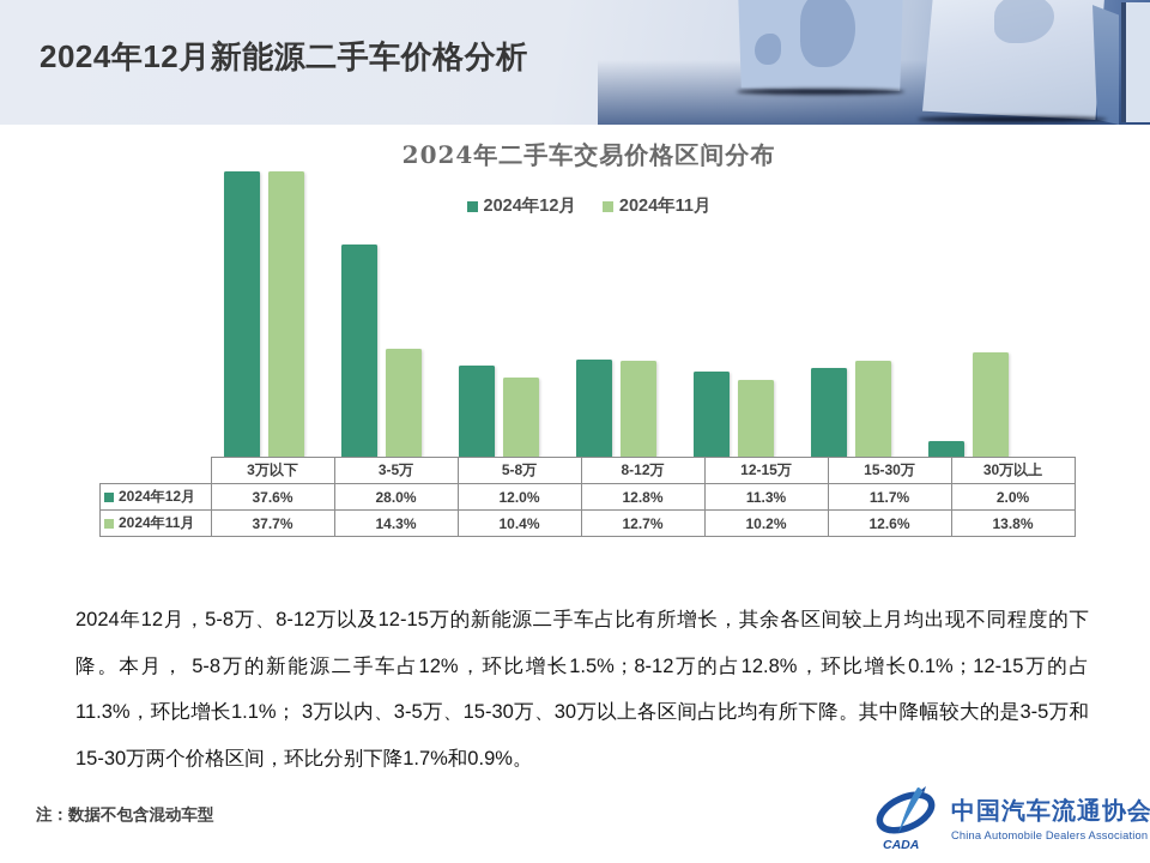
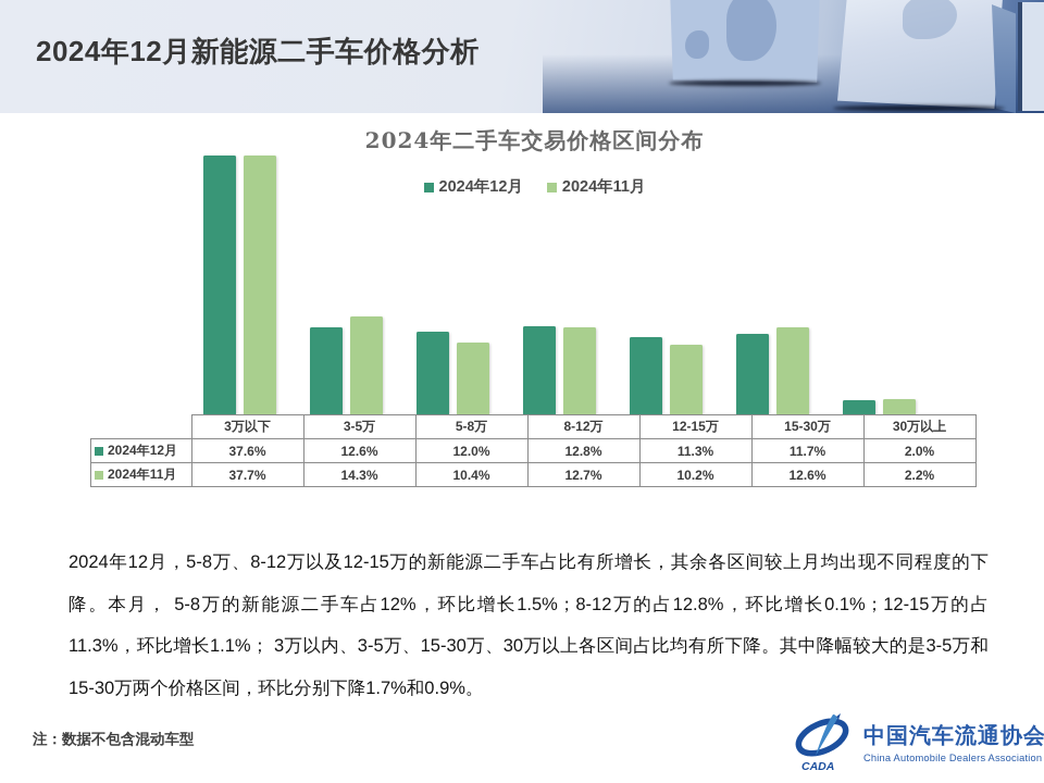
2024年12月/3-5万: 28.0% -> 12.6%
2024年11月/30万以上: 13.8% -> 2.2%
